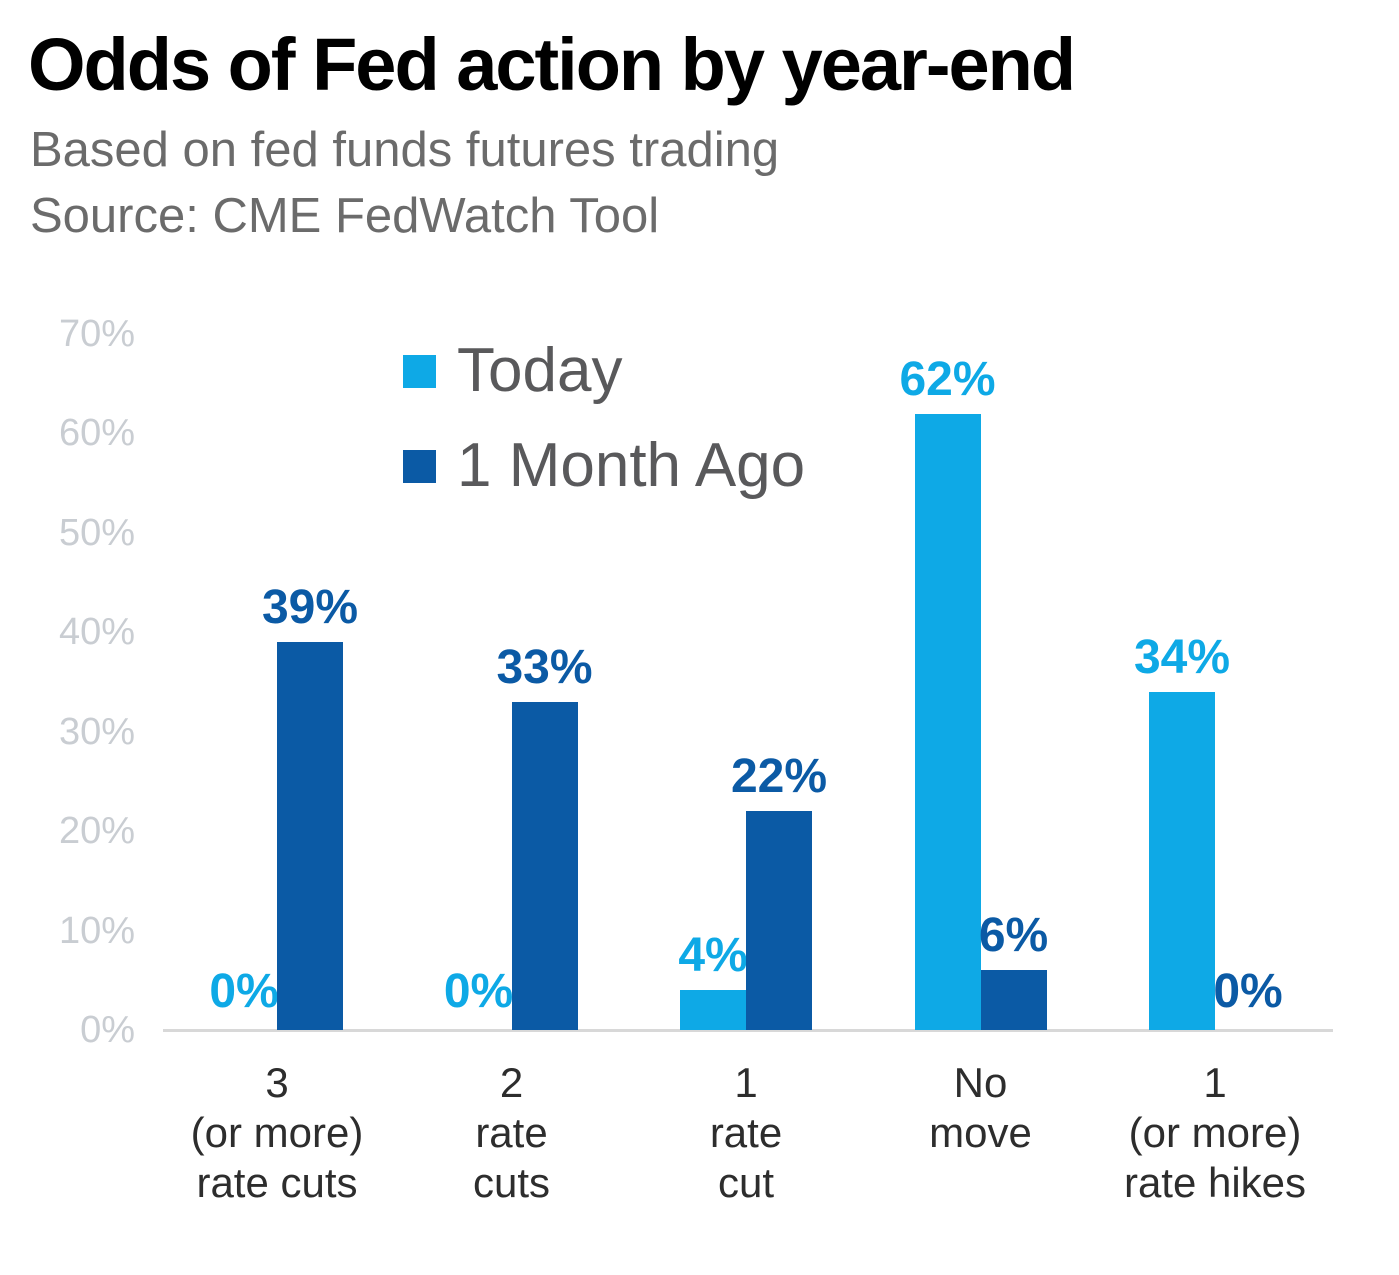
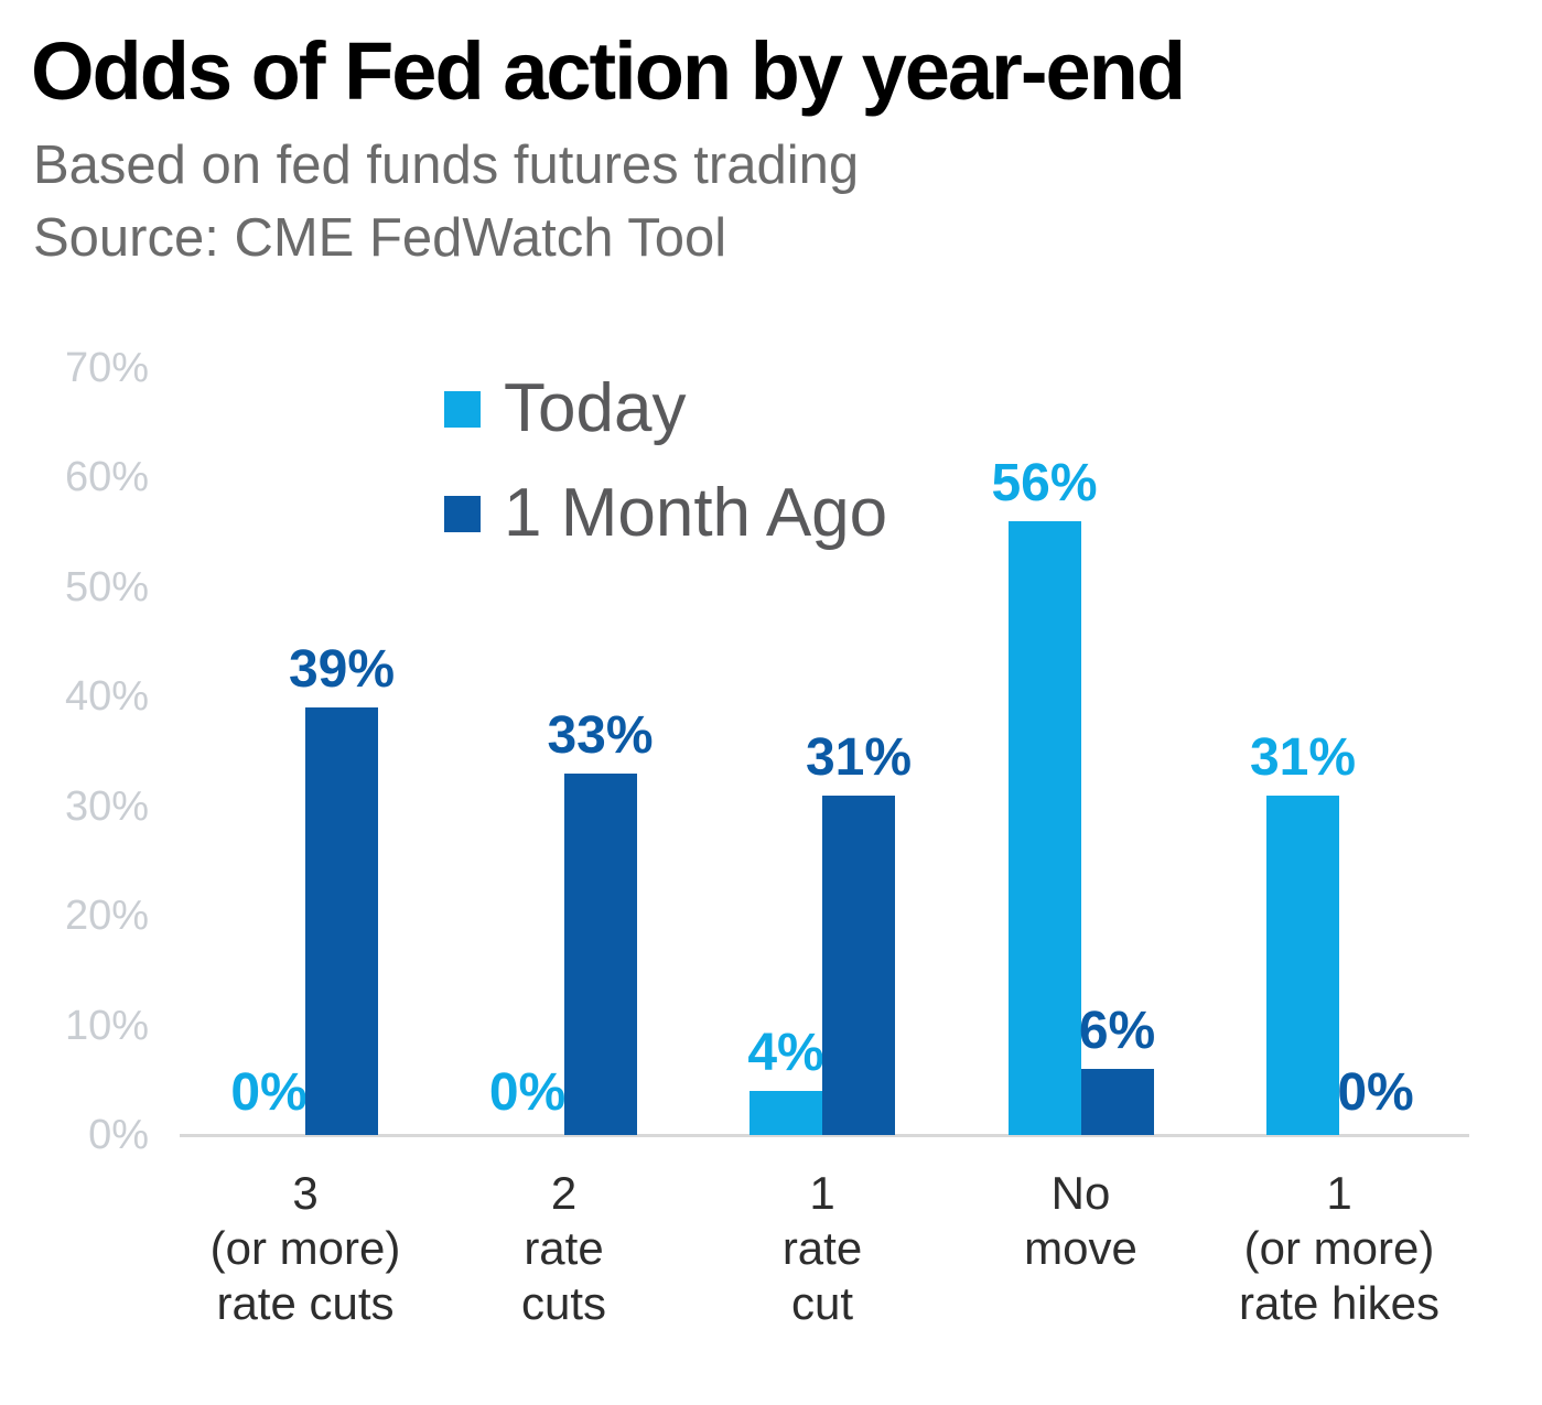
1 Month Ago/1 rate cut: 22% -> 31%
Today/No move: 62% -> 56%
Today/1 (or more) rate hikes: 34% -> 31%
